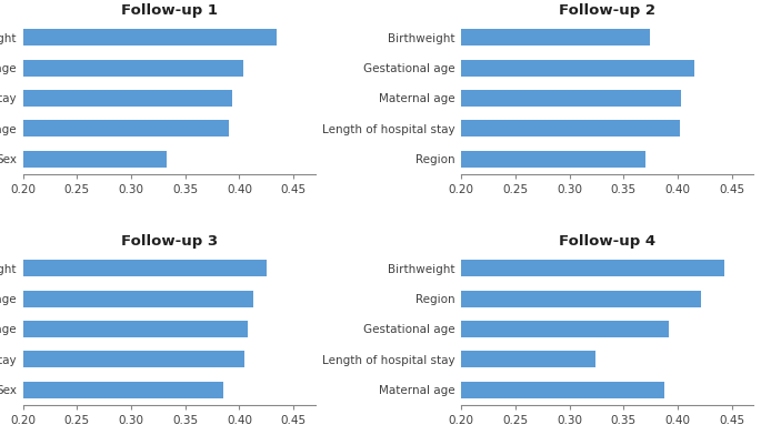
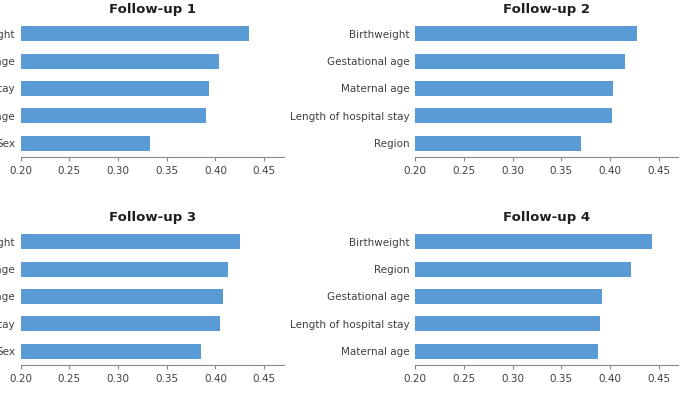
Follow-up 2/Birthweight: 0.374 -> 0.428
Follow-up 4/Length of hospital stay: 0.324 -> 0.390
